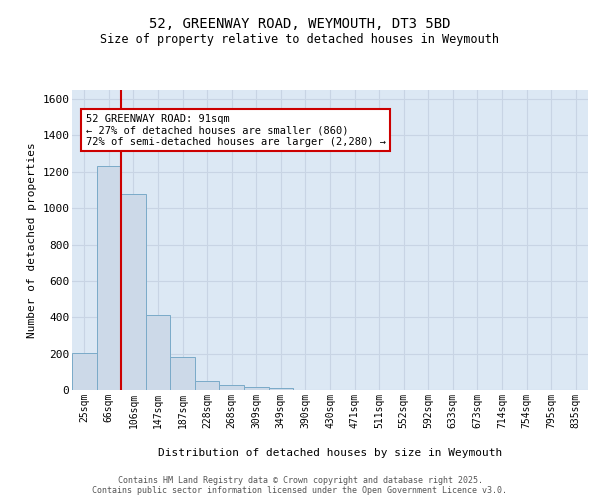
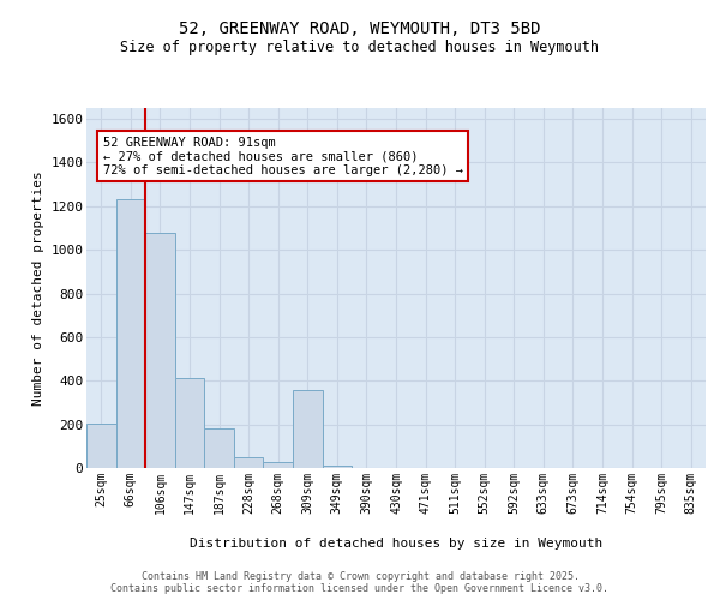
309sqm: 20 -> 360
